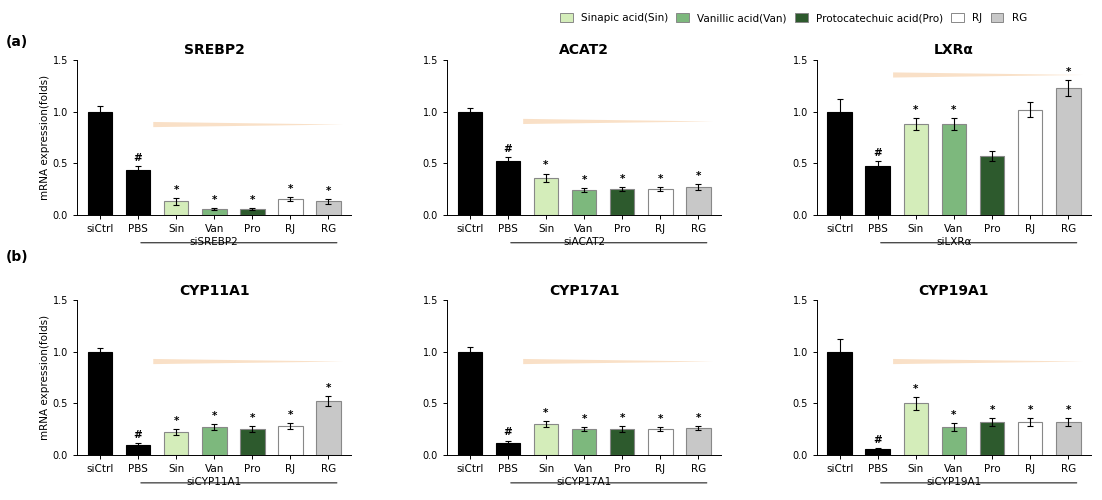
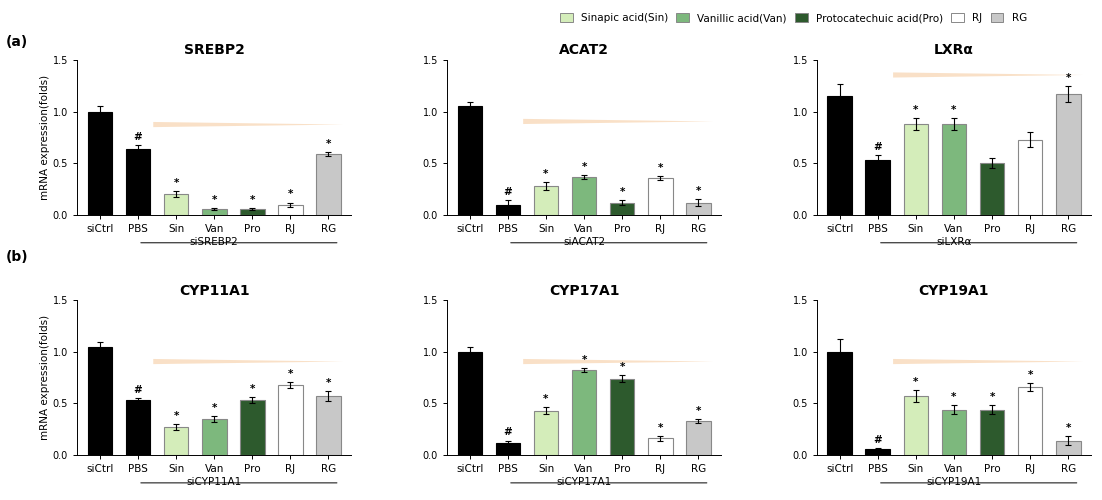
SREBP2/PBS: 0.43 -> 0.64
SREBP2/Sin: 0.13 -> 0.20
SREBP2/RJ: 0.15 -> 0.10
SREBP2/RG: 0.13 -> 0.59
ACAT2/siCtrl: 1.00 -> 1.05
ACAT2/PBS: 0.52 -> 0.10
ACAT2/Sin: 0.36 -> 0.28
ACAT2/Van: 0.24 -> 0.37
ACAT2/Pro: 0.25 -> 0.12
ACAT2/RJ: 0.25 -> 0.36
ACAT2/RG: 0.27 -> 0.12
LXRα/siCtrl: 1.00 -> 1.15
LXRα/PBS: 0.47 -> 0.53
LXRα/Pro: 0.57 -> 0.50
LXRα/RJ: 1.02 -> 0.73
LXRα/RG: 1.23 -> 1.17
CYP11A1/siCtrl: 1.00 -> 1.05
CYP11A1/PBS: 0.10 -> 0.53
CYP11A1/Sin: 0.22 -> 0.27
CYP11A1/Van: 0.27 -> 0.35
CYP11A1/Pro: 0.25 -> 0.53
CYP11A1/RJ: 0.28 -> 0.68
CYP11A1/RG: 0.52 -> 0.57
CYP17A1/Sin: 0.30 -> 0.43
CYP17A1/Van: 0.25 -> 0.82
CYP17A1/Pro: 0.25 -> 0.74
CYP17A1/RJ: 0.25 -> 0.16
CYP17A1/RG: 0.26 -> 0.33
CYP19A1/Sin: 0.50 -> 0.57
CYP19A1/Van: 0.27 -> 0.44
CYP19A1/Pro: 0.32 -> 0.44
CYP19A1/RJ: 0.32 -> 0.66
CYP19A1/RG: 0.32 -> 0.14
